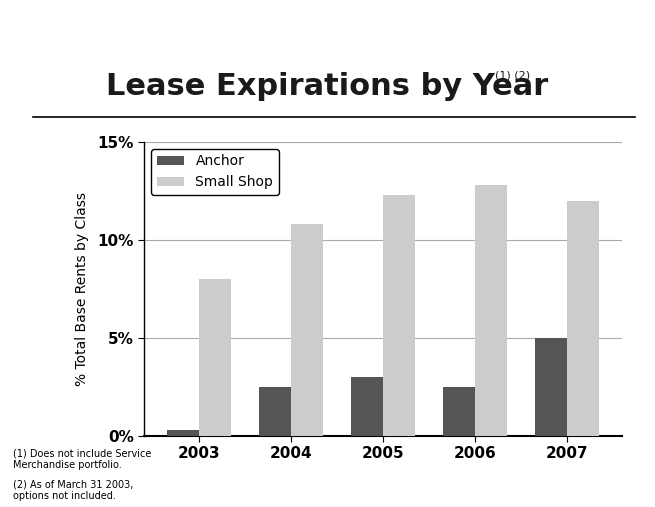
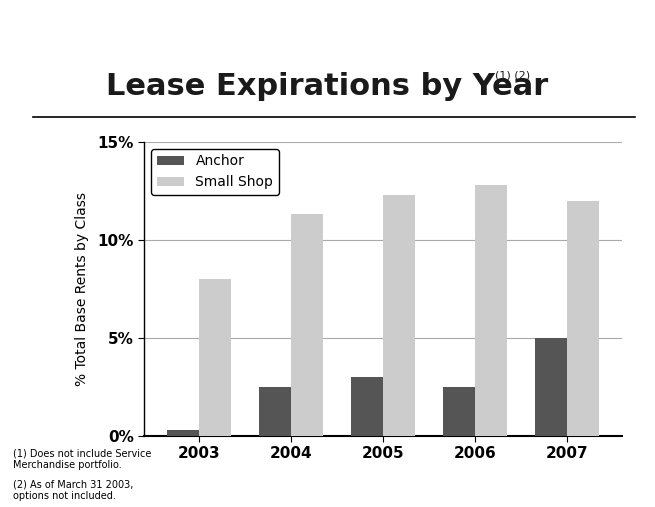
Small Shop/2004: 10.8% -> 11.3%
